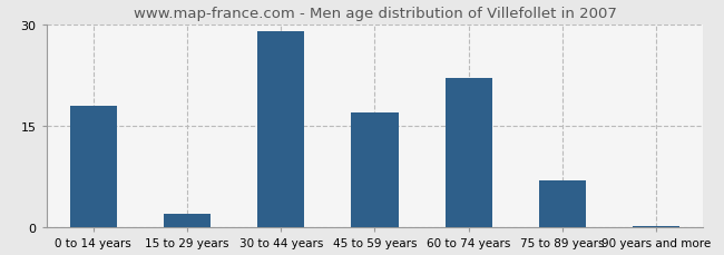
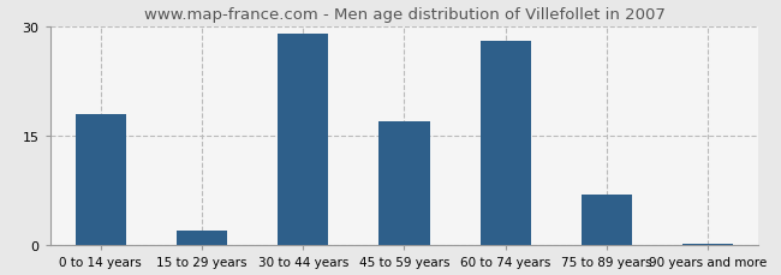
60 to 74 years: 22.0 -> 28.0
